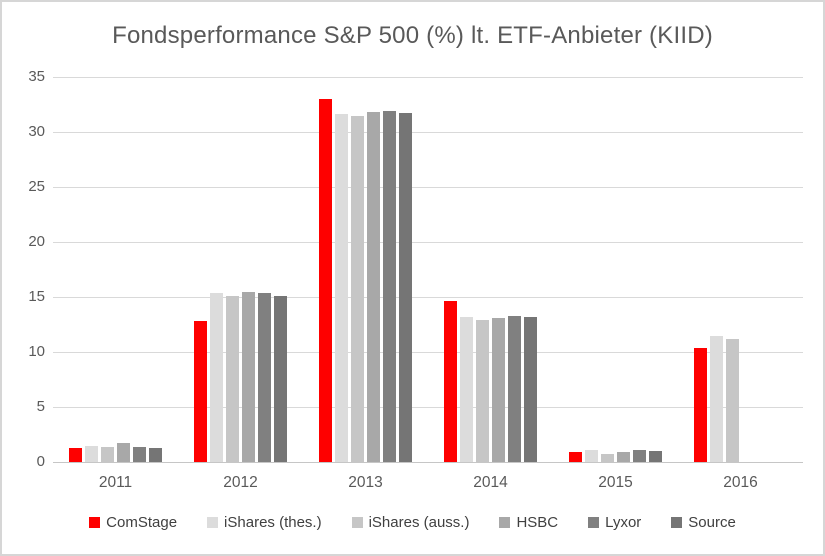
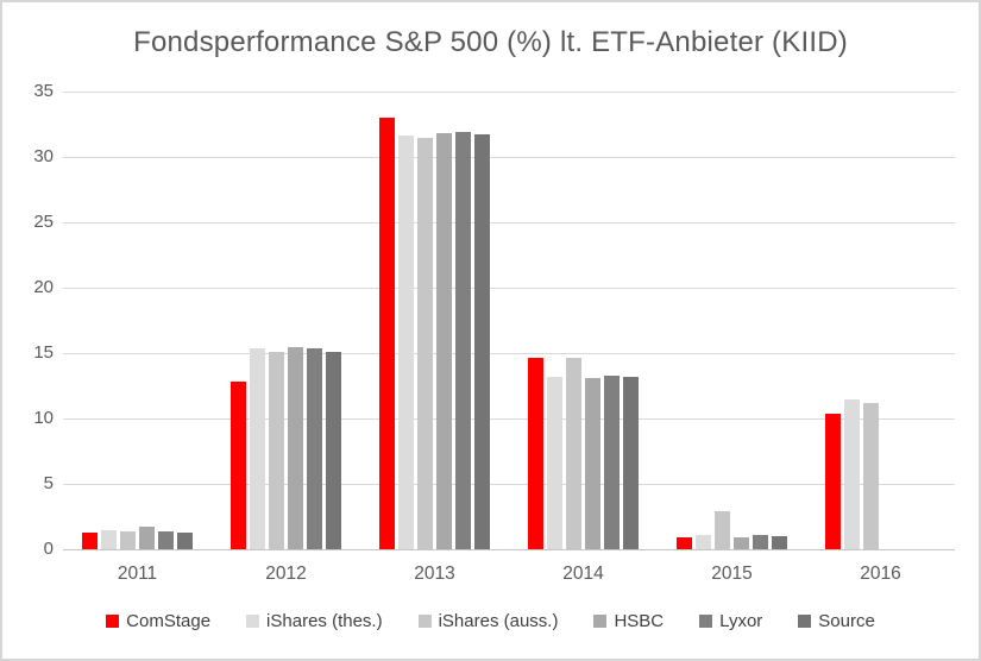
iShares (auss.)/2014: 12.9 -> 14.6
iShares (auss.)/2015: 0.7 -> 2.9
